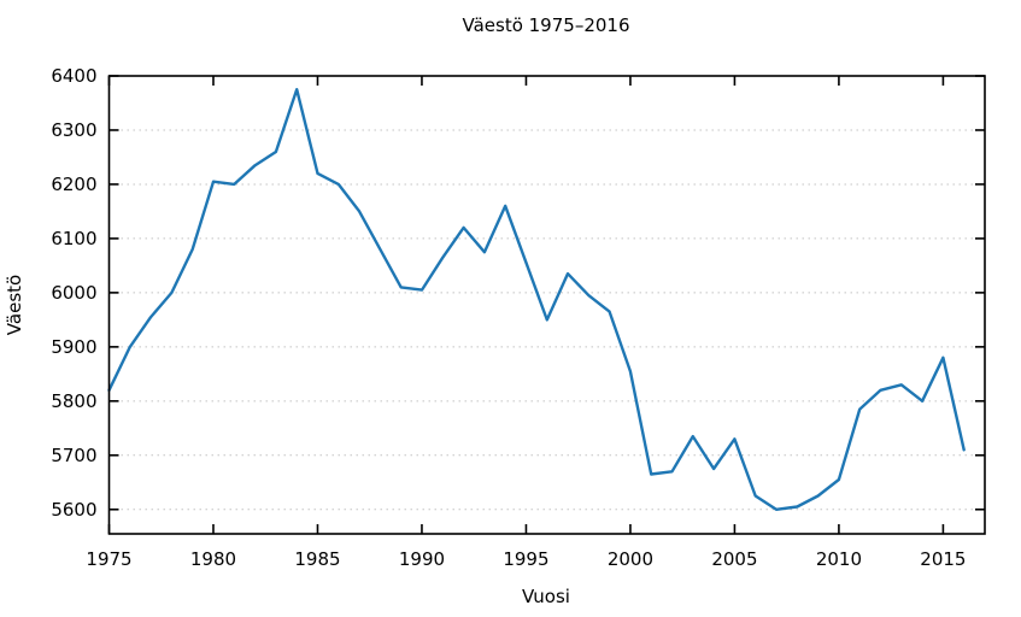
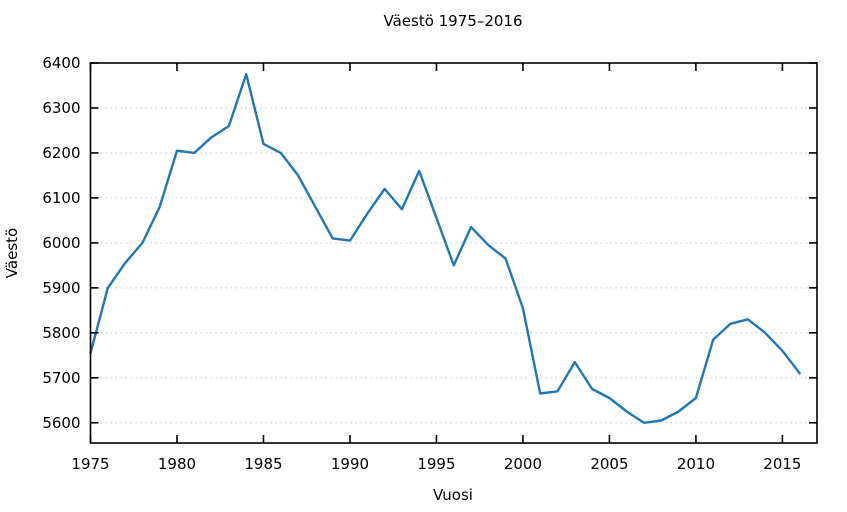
1975: 5820 -> 5760
2005: 5730 -> 5660
2015: 5880 -> 5760
